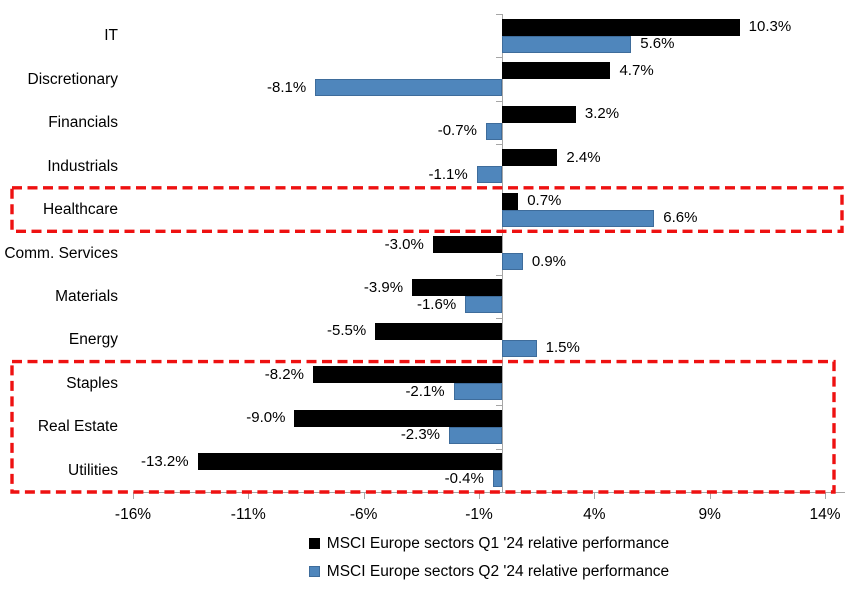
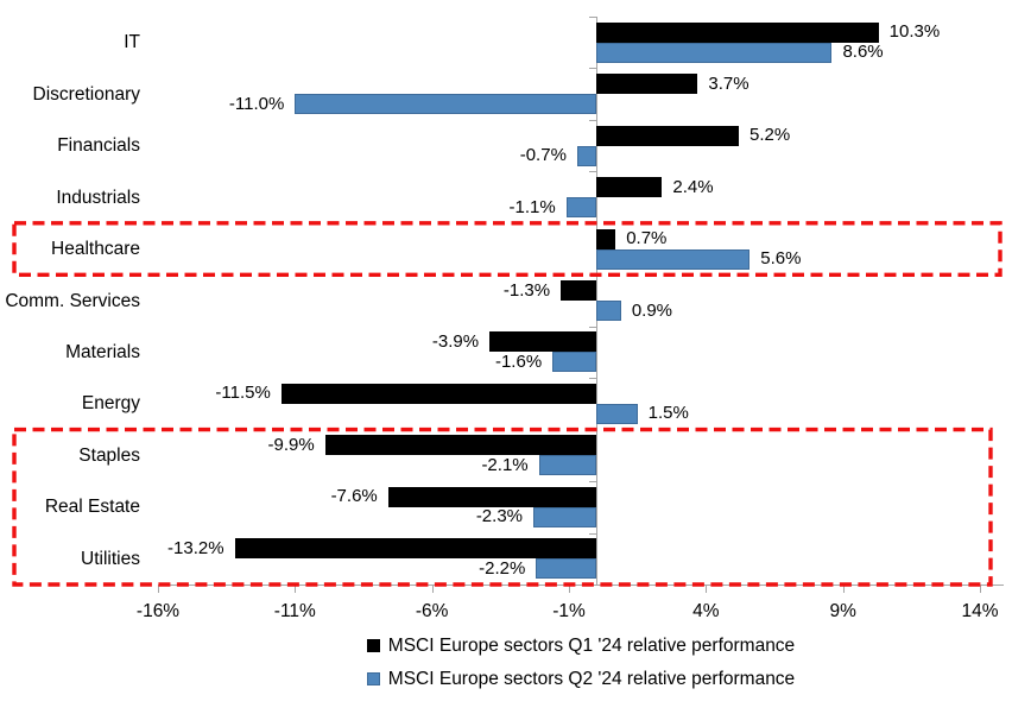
MSCI Europe sectors Q2 '24 relative performance/IT: 5.6% -> 8.6%
MSCI Europe sectors Q1 '24 relative performance/Discretionary: 4.7% -> 3.7%
MSCI Europe sectors Q2 '24 relative performance/Discretionary: -8.1% -> -11.0%
MSCI Europe sectors Q1 '24 relative performance/Financials: 3.2% -> 5.2%
MSCI Europe sectors Q2 '24 relative performance/Healthcare: 6.6% -> 5.6%
MSCI Europe sectors Q1 '24 relative performance/Comm. Services: -3.0% -> -1.3%
MSCI Europe sectors Q1 '24 relative performance/Energy: -5.5% -> -11.5%
MSCI Europe sectors Q1 '24 relative performance/Staples: -8.2% -> -9.9%
MSCI Europe sectors Q1 '24 relative performance/Real Estate: -9.0% -> -7.6%
MSCI Europe sectors Q2 '24 relative performance/Utilities: -0.4% -> -2.2%
